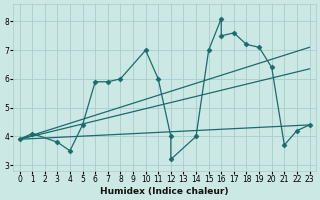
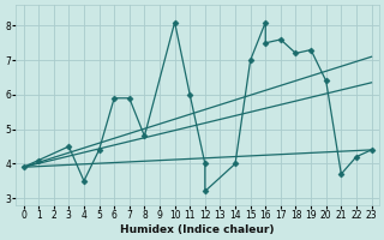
3: 3.8 -> 4.5
8: 6.0 -> 4.8
10: 7.0 -> 8.1
19: 7.1 -> 7.3
